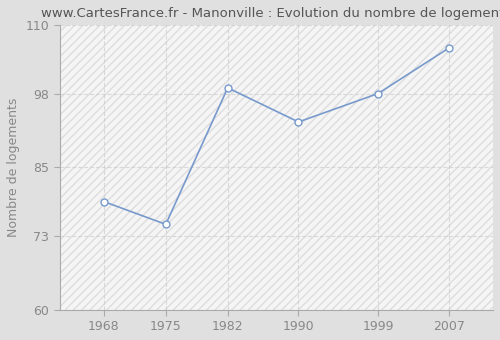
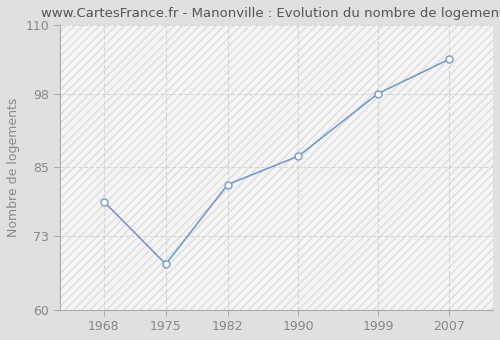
1975: 75 -> 68
1982: 99 -> 82
1990: 93 -> 87
2007: 106 -> 104
